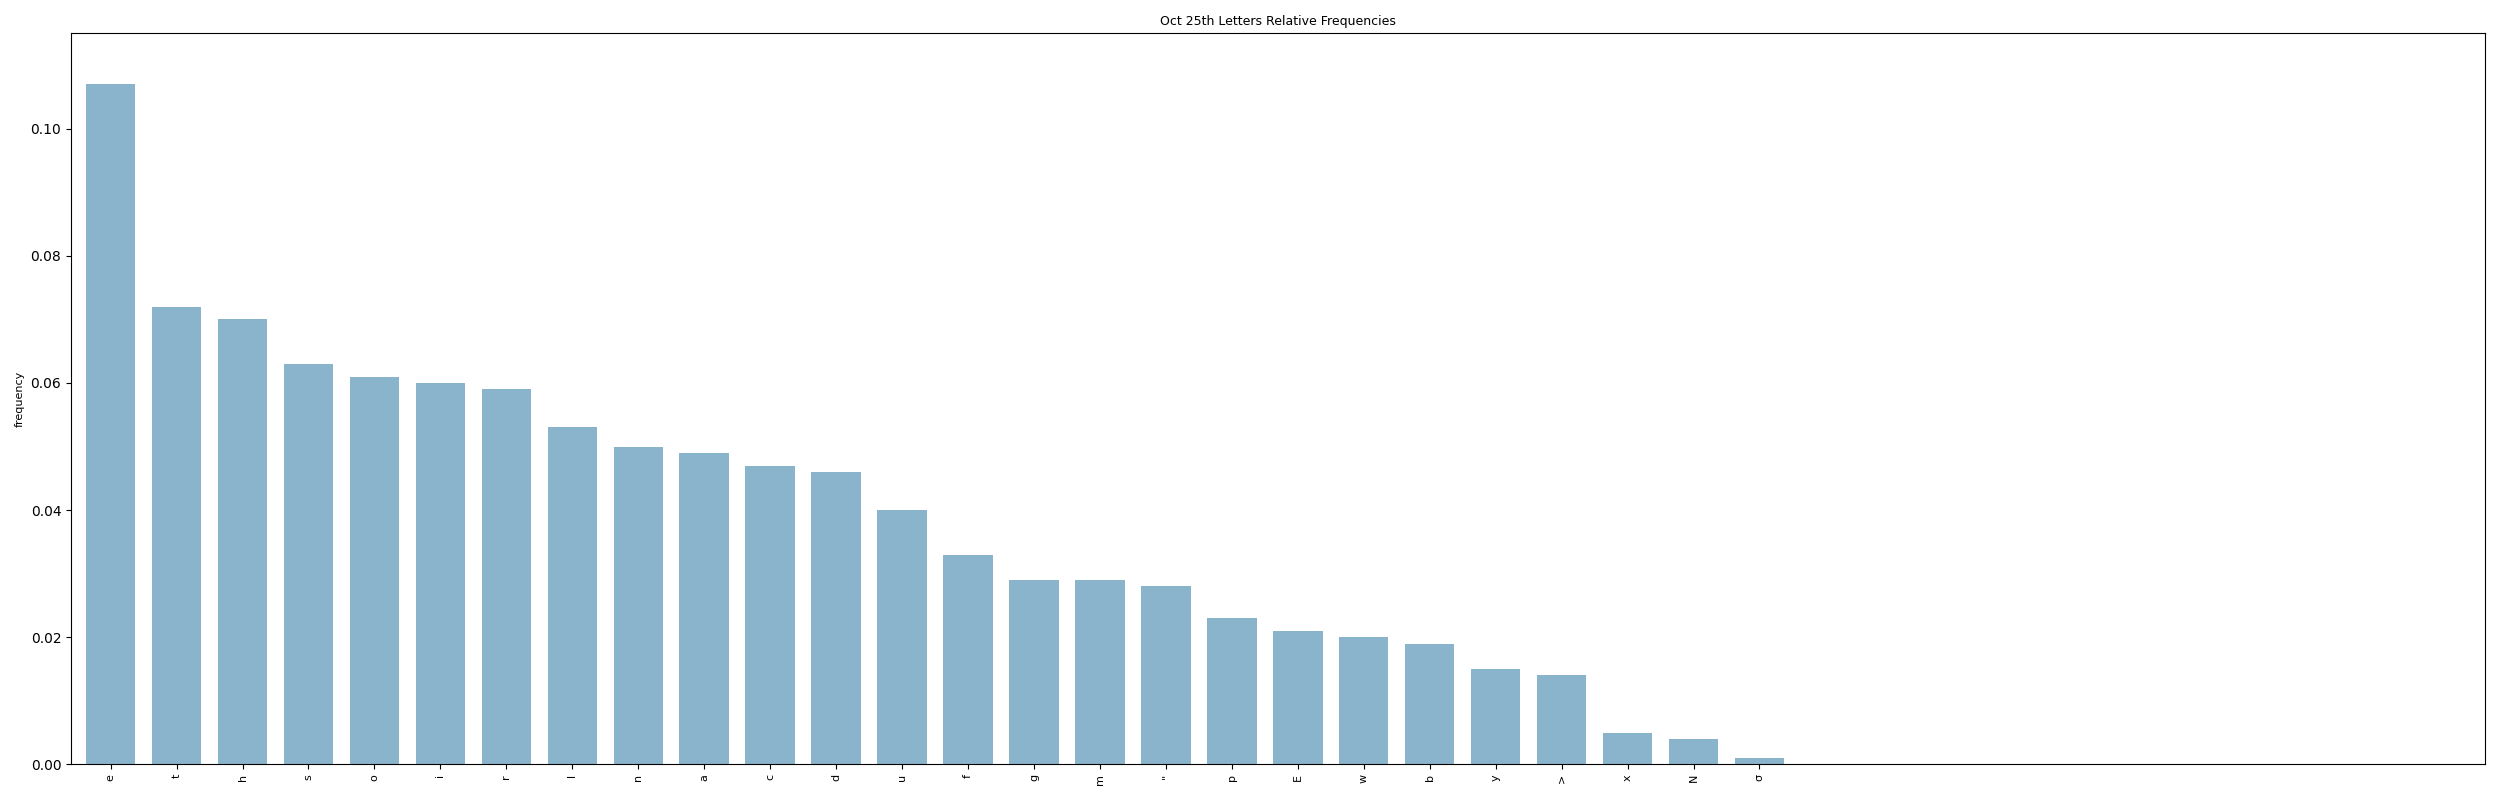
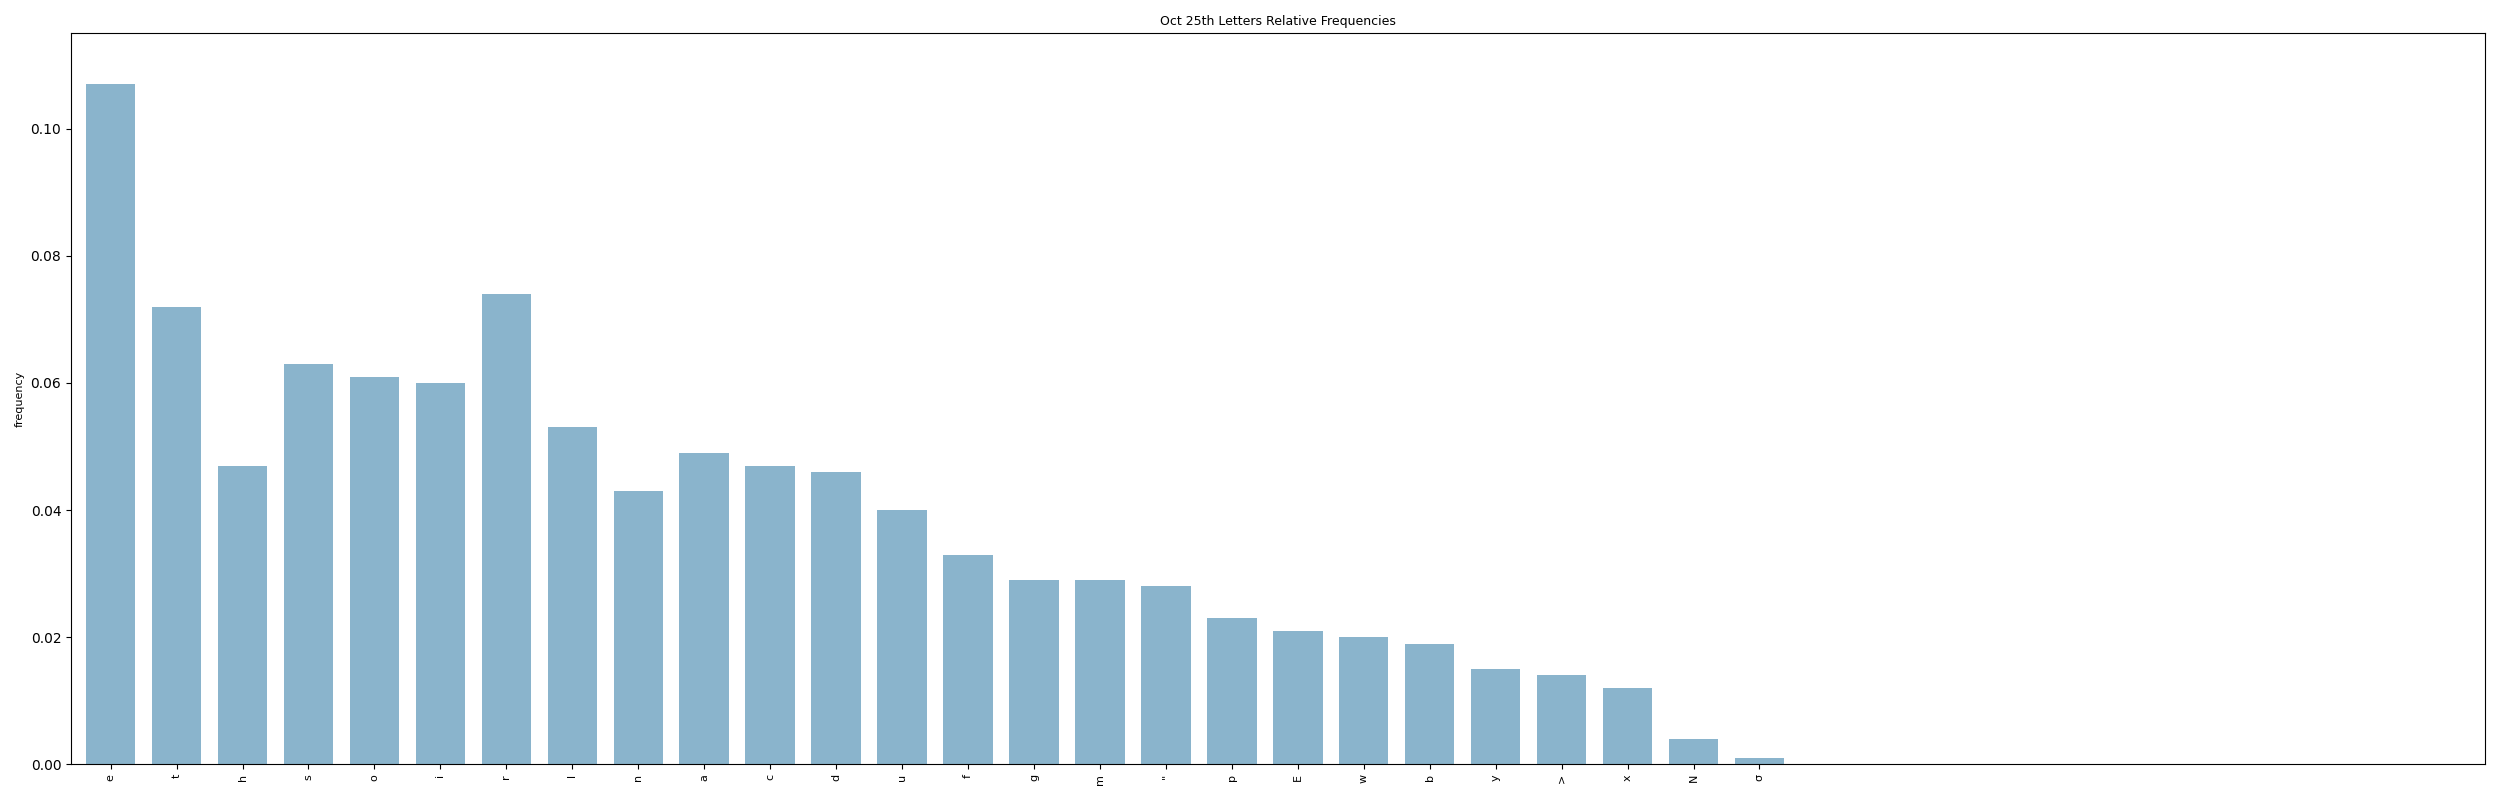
h: 0.070 -> 0.047
r: 0.059 -> 0.074
n: 0.050 -> 0.043
x: 0.005 -> 0.012
